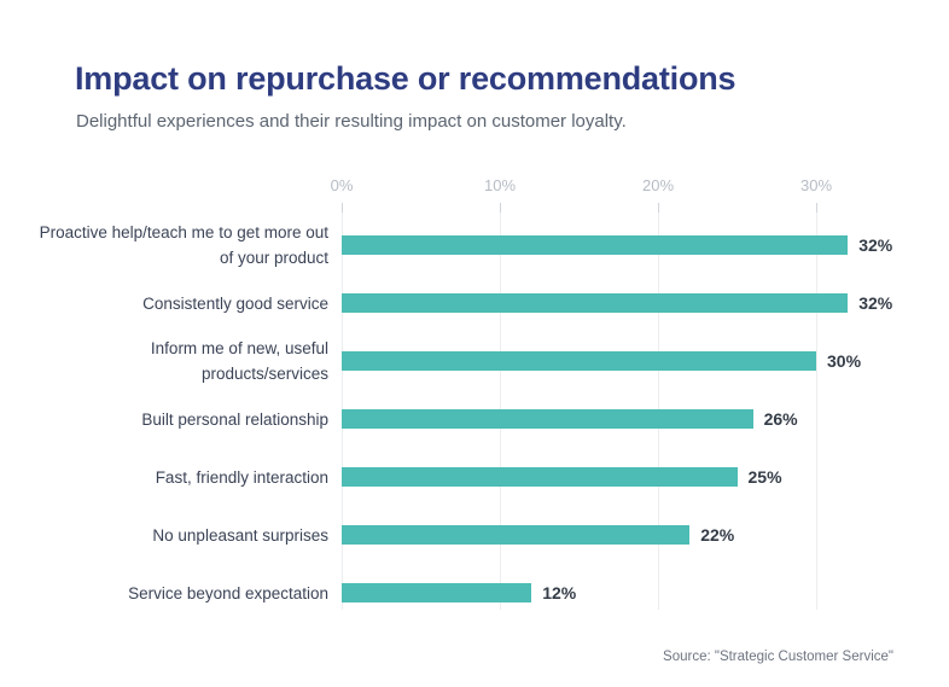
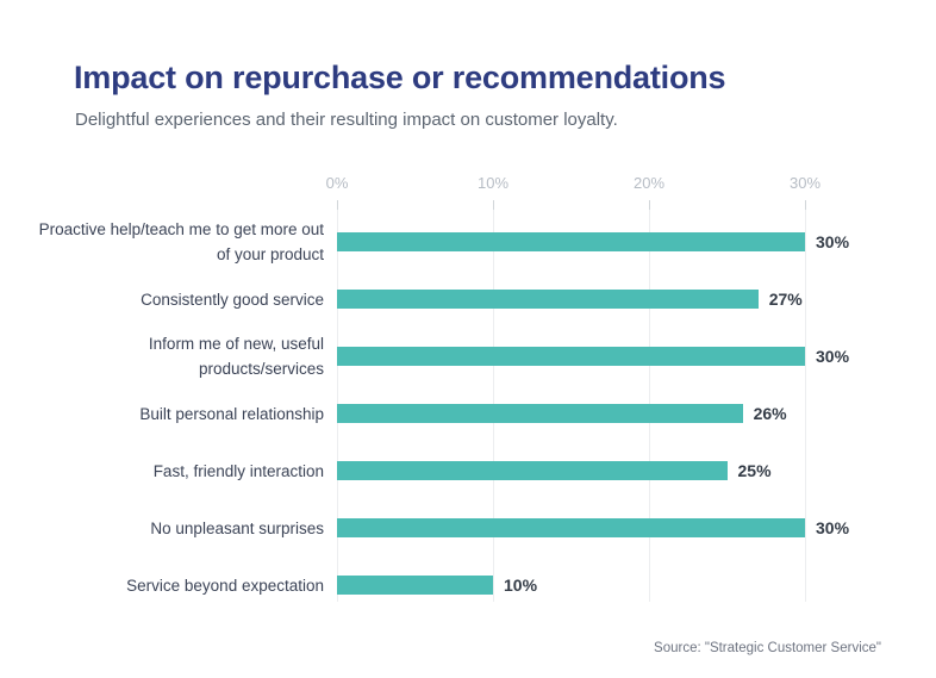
Proactive help/teach me to get more out of your product: 32% -> 30%
Consistently good service: 32% -> 27%
No unpleasant surprises: 22% -> 30%
Service beyond expectation: 12% -> 10%
